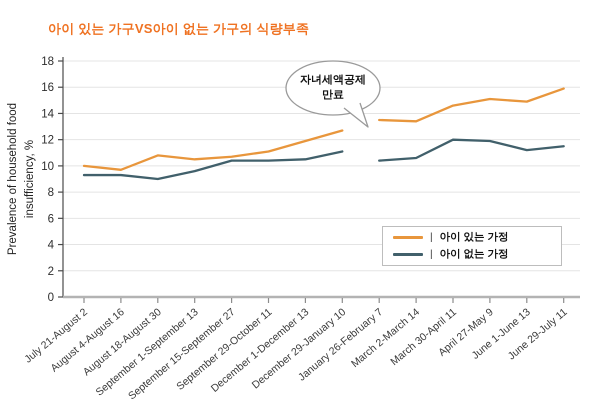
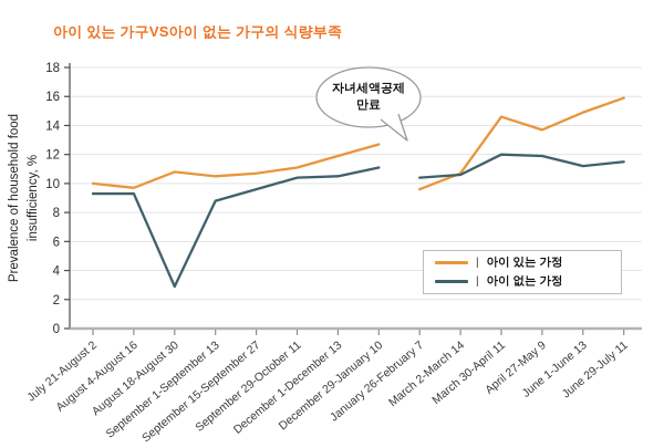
아이 없는 가정/August 18-August 30: 9.0 -> 2.9
아이 없는 가정/September 1-September 13: 9.6 -> 8.8
아이 없는 가정/September 15-September 27: 10.4 -> 9.6
아이 있는 가정/January 26-February 7: 13.5 -> 9.6
아이 있는 가정/March 2-March 14: 13.4 -> 10.7
아이 있는 가정/April 27-May 9: 15.1 -> 13.7
